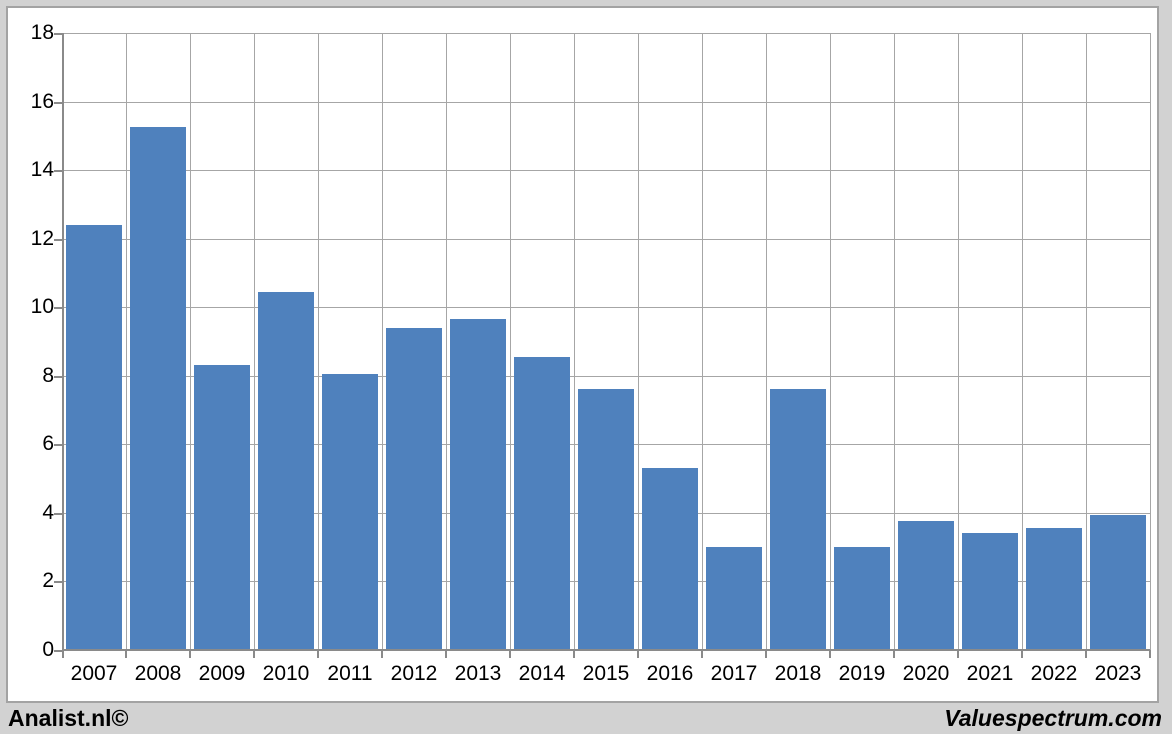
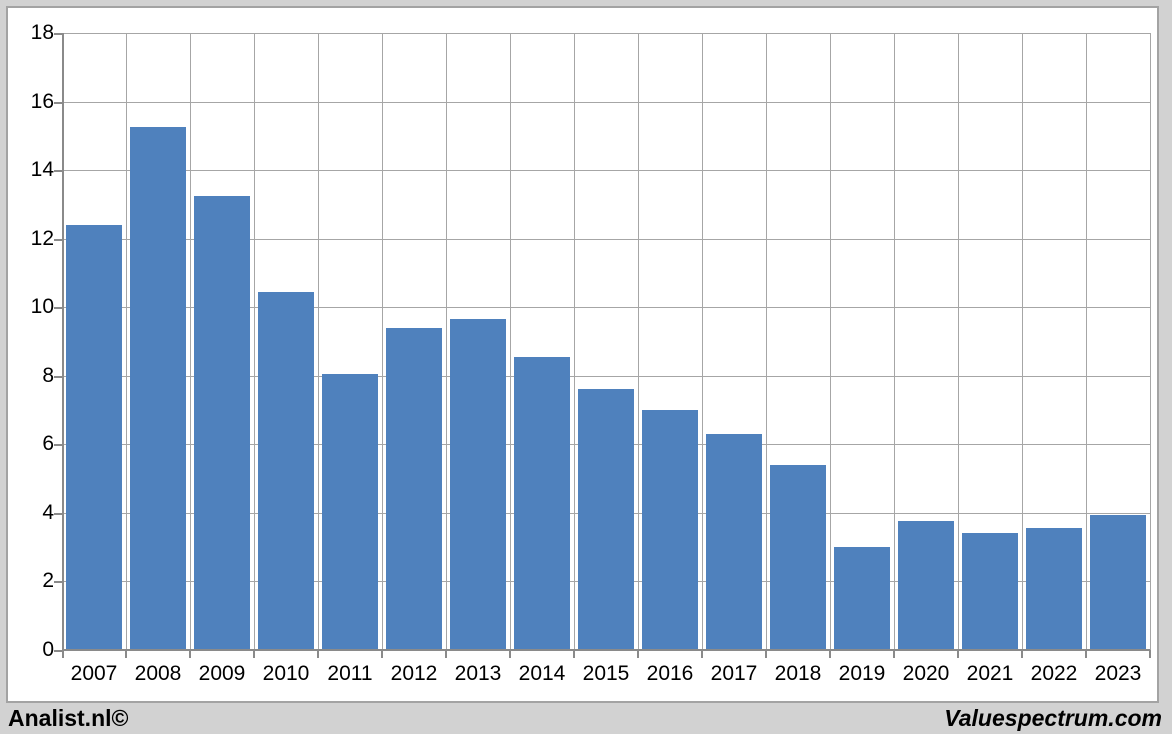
2009: 8.3 -> 13.2
2016: 5.3 -> 7.0
2017: 3.0 -> 6.3
2018: 7.6 -> 5.4
